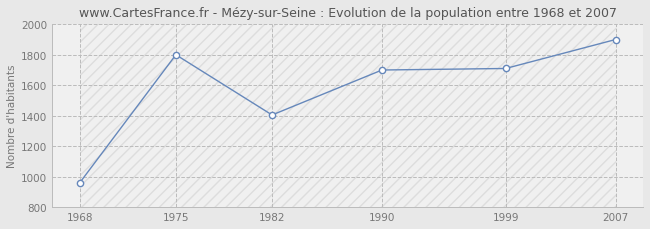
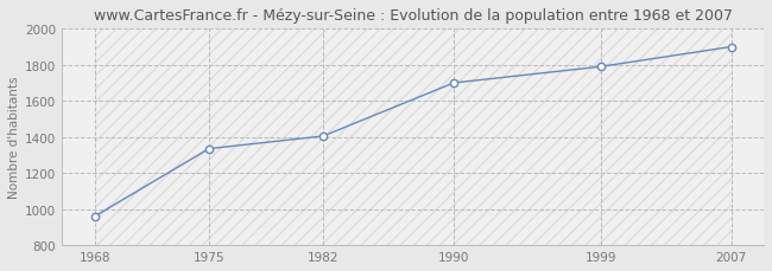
1975: 1800 -> 1340
1999: 1710 -> 1790
